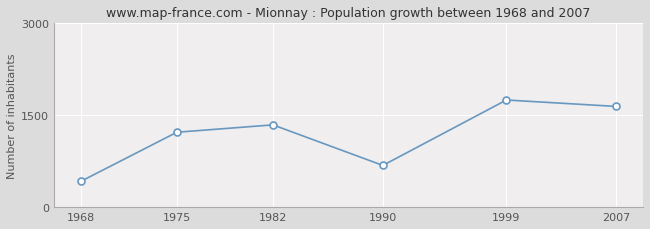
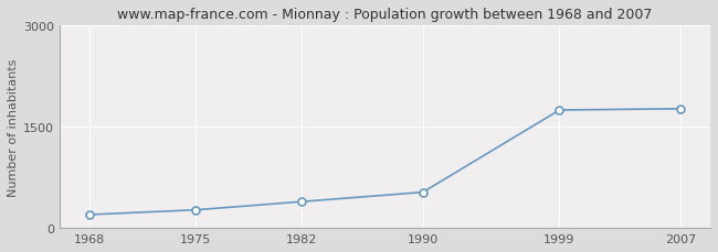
1968: 420 -> 200
1975: 1220 -> 270
1982: 1340 -> 390
1990: 680 -> 530
2007: 1640 -> 1760
